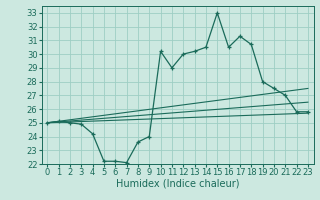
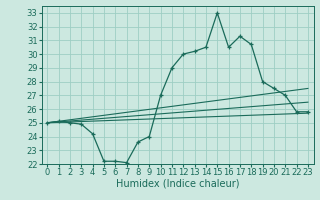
10: 30.2 -> 27.0
